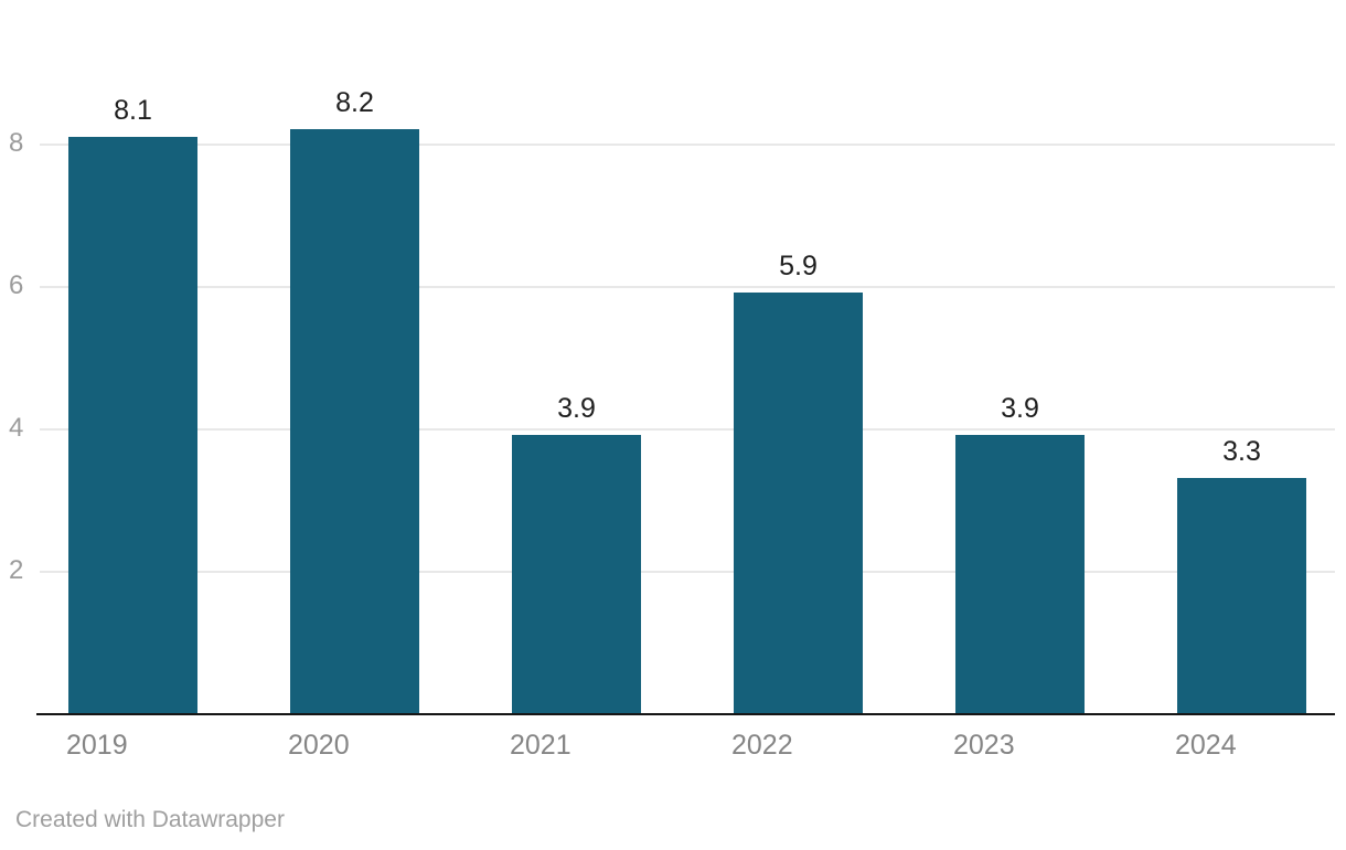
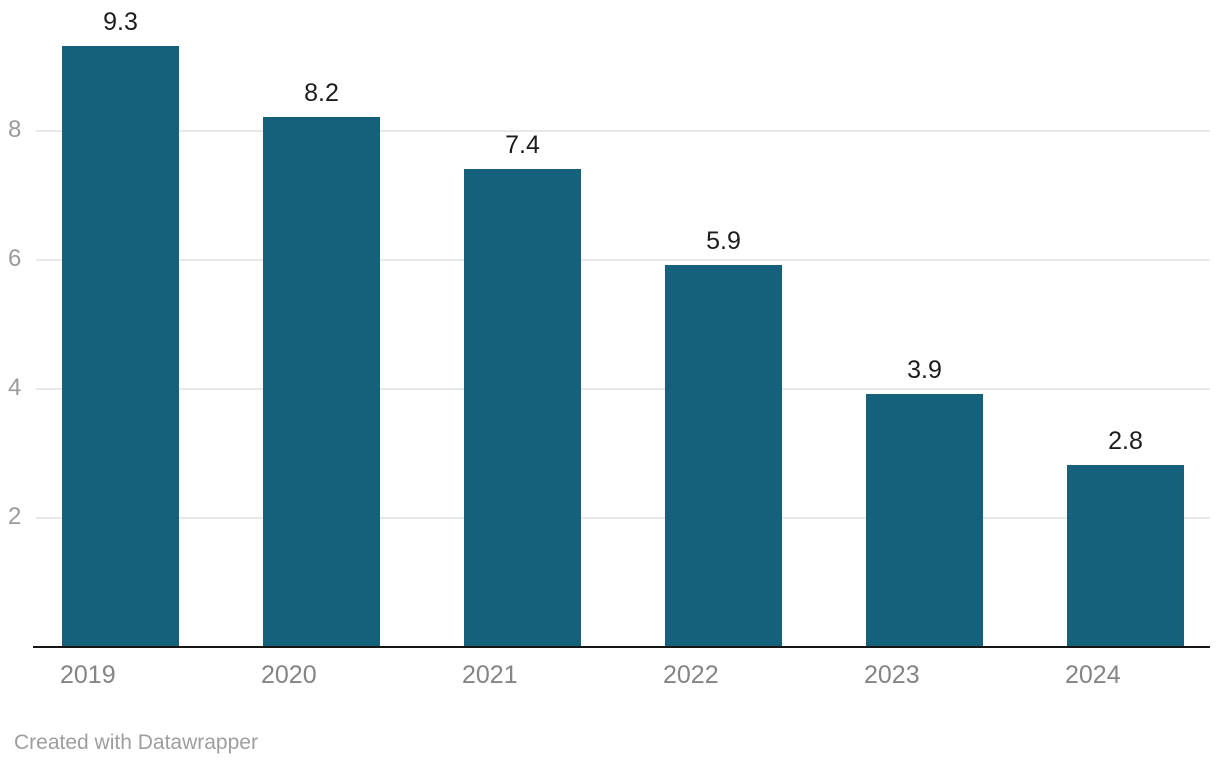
2019: 8.1 -> 9.3
2021: 3.9 -> 7.4
2024: 3.3 -> 2.8
